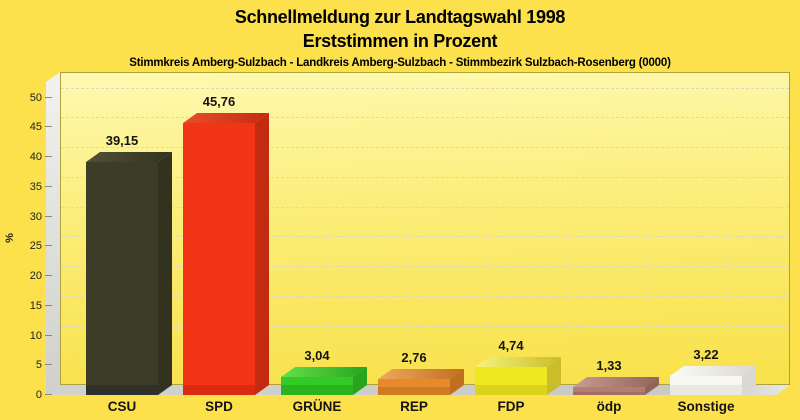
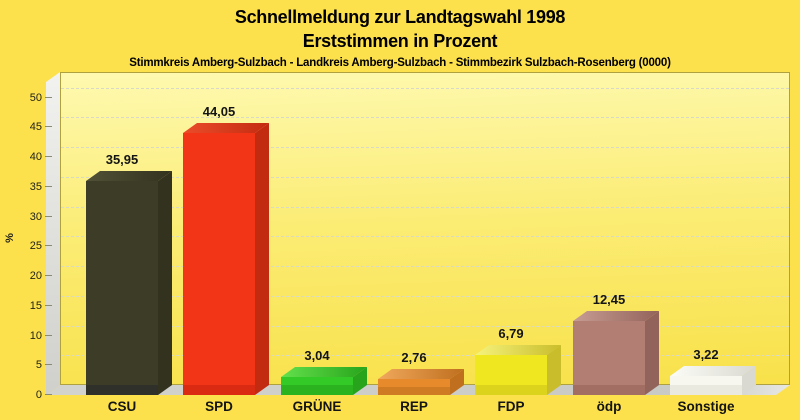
CSU: 39,15 -> 35,95
SPD: 45,76 -> 44,05
FDP: 4,74 -> 6,79
ödp: 1,33 -> 12,45
